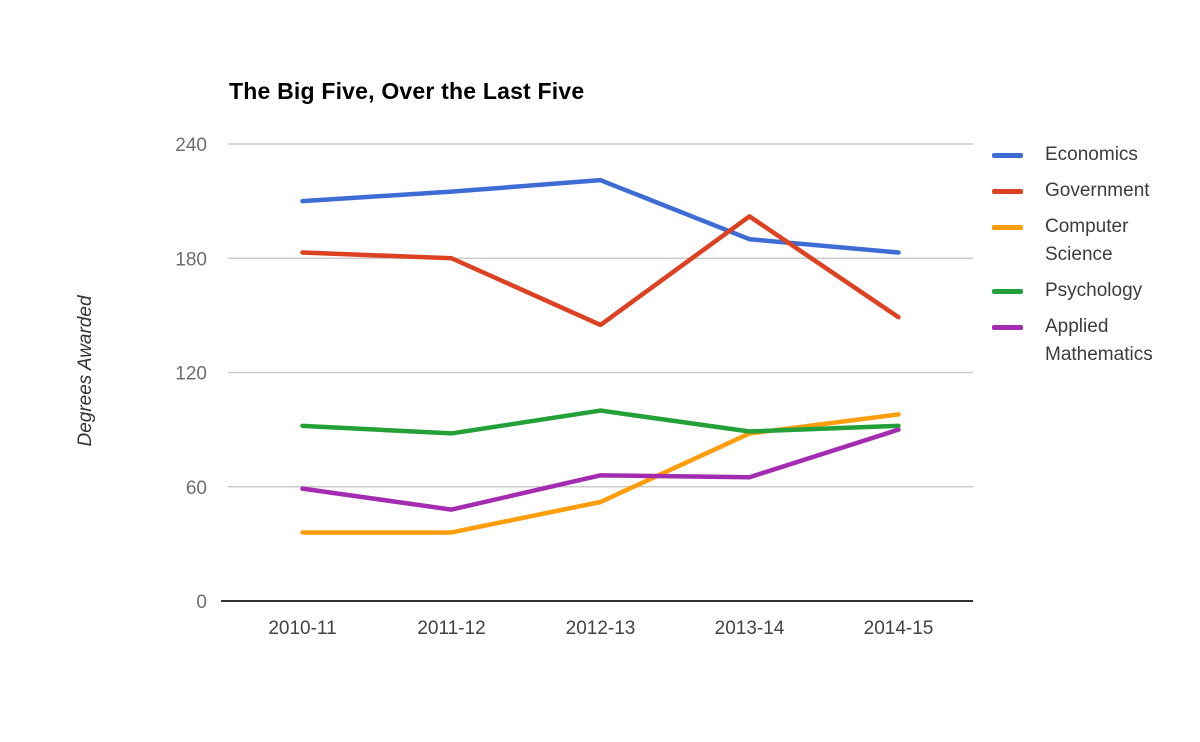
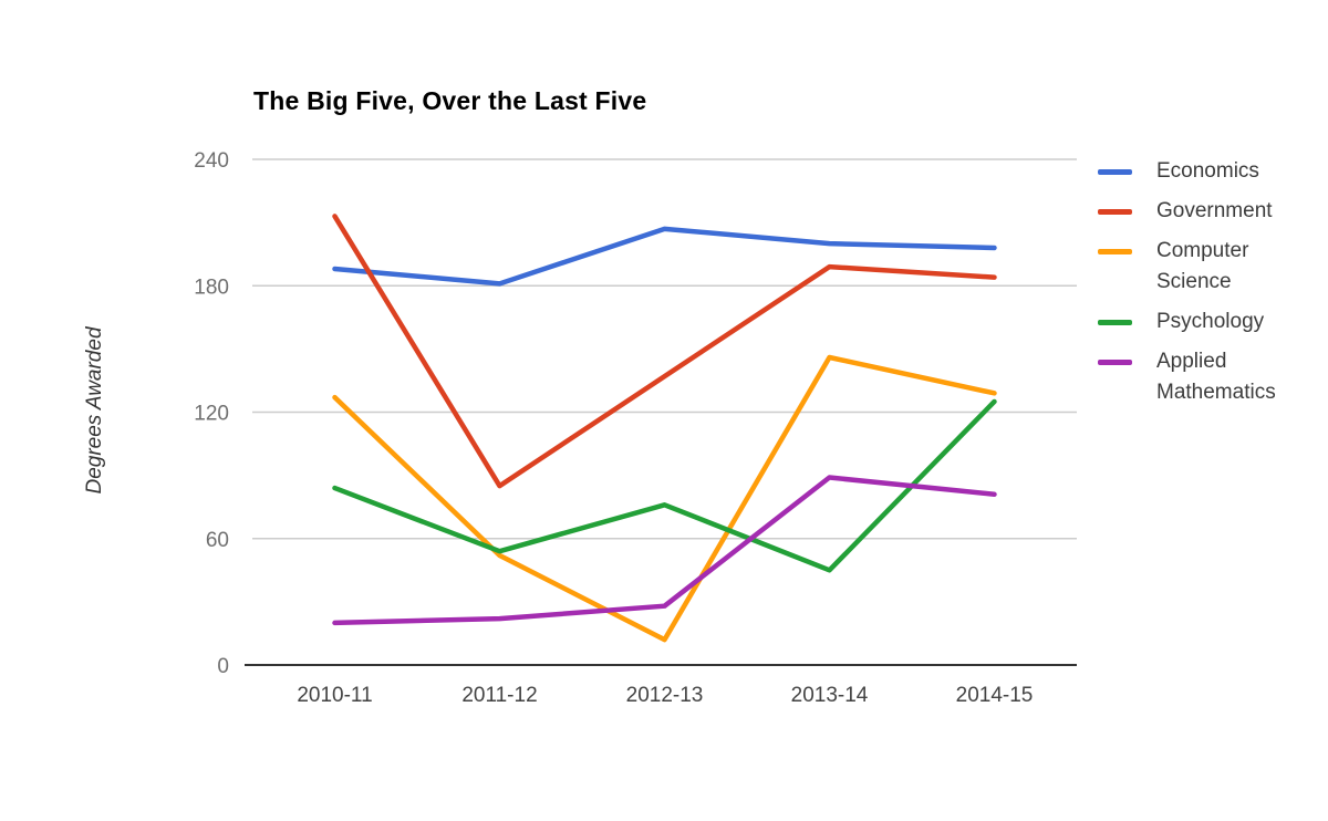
Economics/2010-11: 210 -> 188
Government/2010-11: 183 -> 213
Computer Science/2010-11: 36 -> 127
Psychology/2010-11: 92 -> 84
Applied Mathematics/2010-11: 59 -> 20
Economics/2011-12: 215 -> 181
Government/2011-12: 180 -> 85
Computer Science/2011-12: 36 -> 52
Psychology/2011-12: 88 -> 54
Applied Mathematics/2011-12: 48 -> 22
Economics/2012-13: 221 -> 207
Government/2012-13: 145 -> 137
Computer Science/2012-13: 52 -> 12
Psychology/2012-13: 100 -> 76
Applied Mathematics/2012-13: 66 -> 28
Economics/2013-14: 190 -> 200
Government/2013-14: 202 -> 189
Computer Science/2013-14: 88 -> 146
Psychology/2013-14: 89 -> 45
Applied Mathematics/2013-14: 65 -> 89
Economics/2014-15: 183 -> 198
Government/2014-15: 149 -> 184
Computer Science/2014-15: 98 -> 129
Psychology/2014-15: 92 -> 125
Applied Mathematics/2014-15: 90 -> 81
